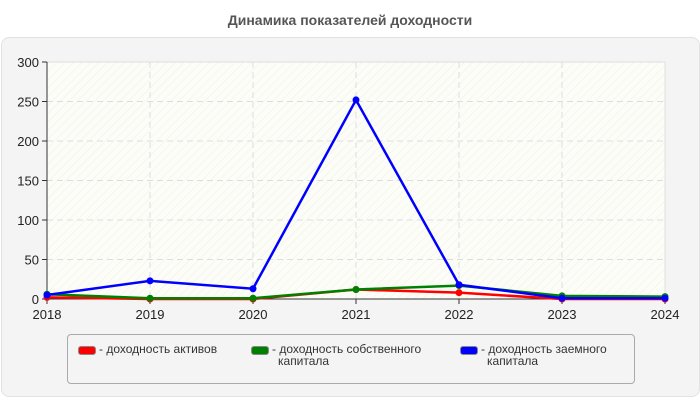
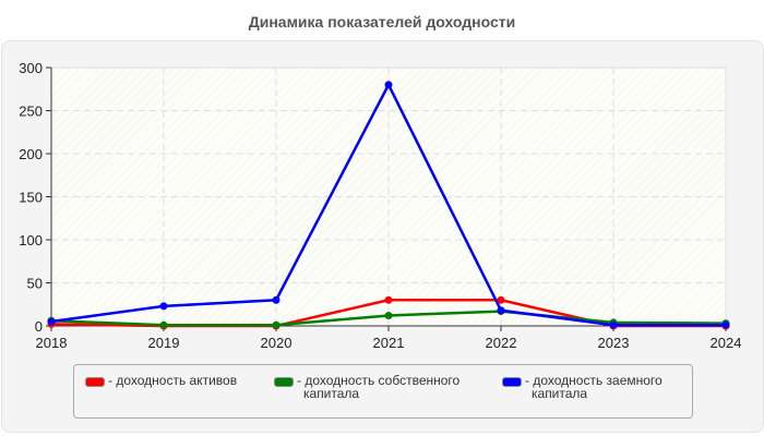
- доходность заемного капитала/2020: 10 -> 30
- доходность активов/2021: 10 -> 30
- доходность заемного капитала/2021: 250 -> 280
- доходность активов/2022: 10 -> 30
